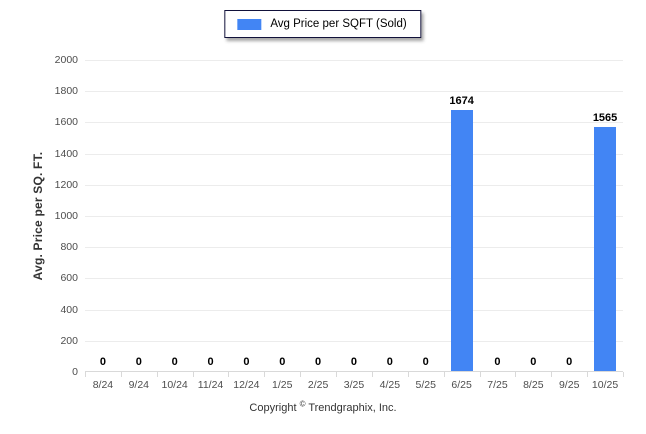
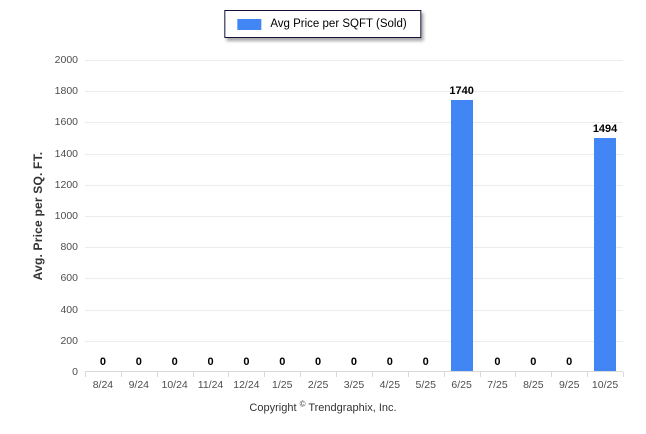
6/25: 1674 -> 1740
10/25: 1565 -> 1494
